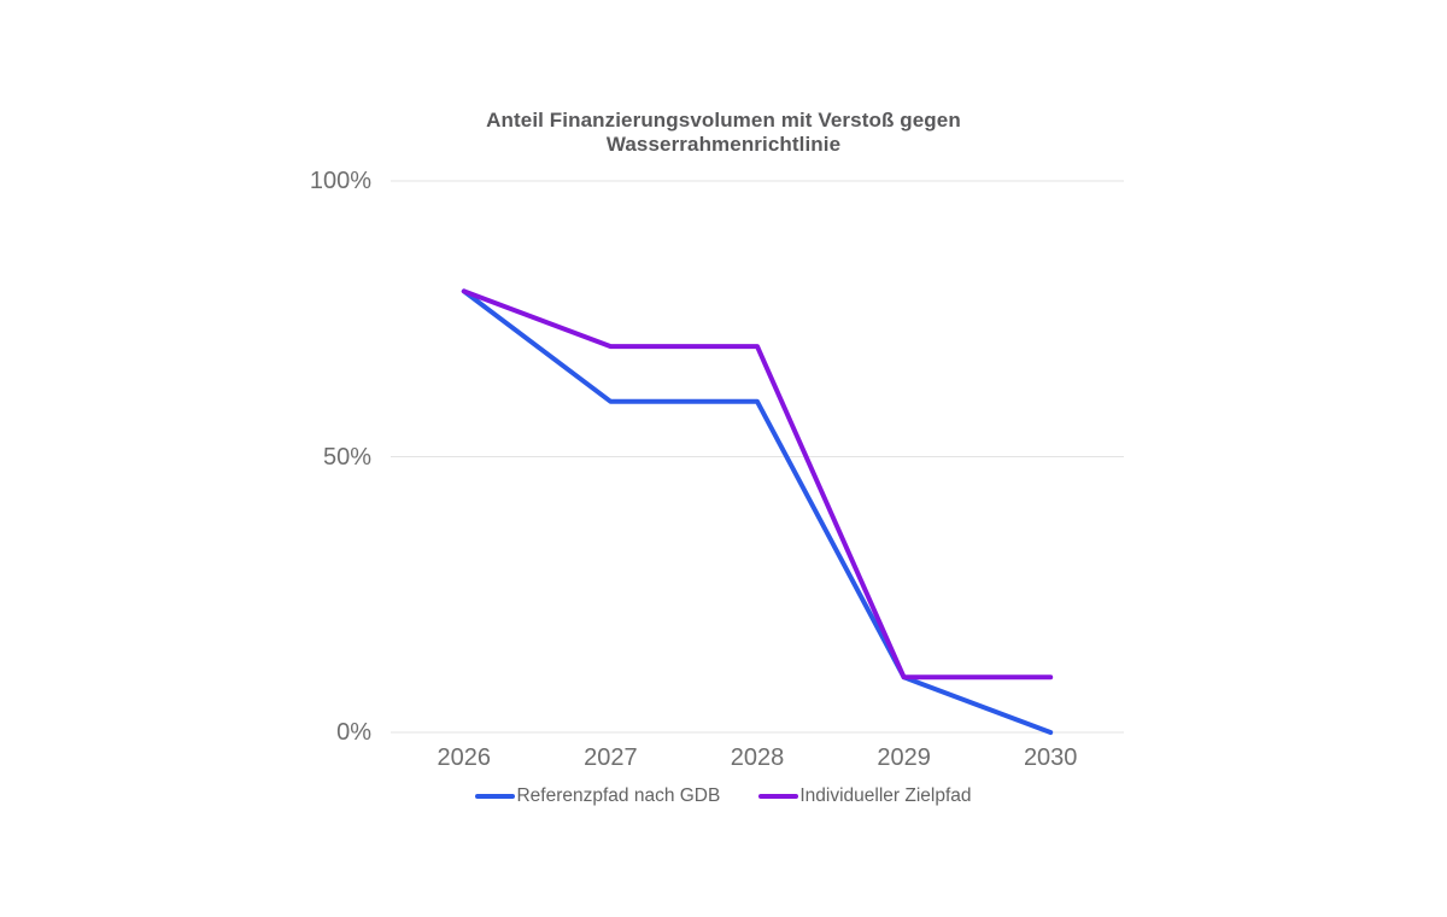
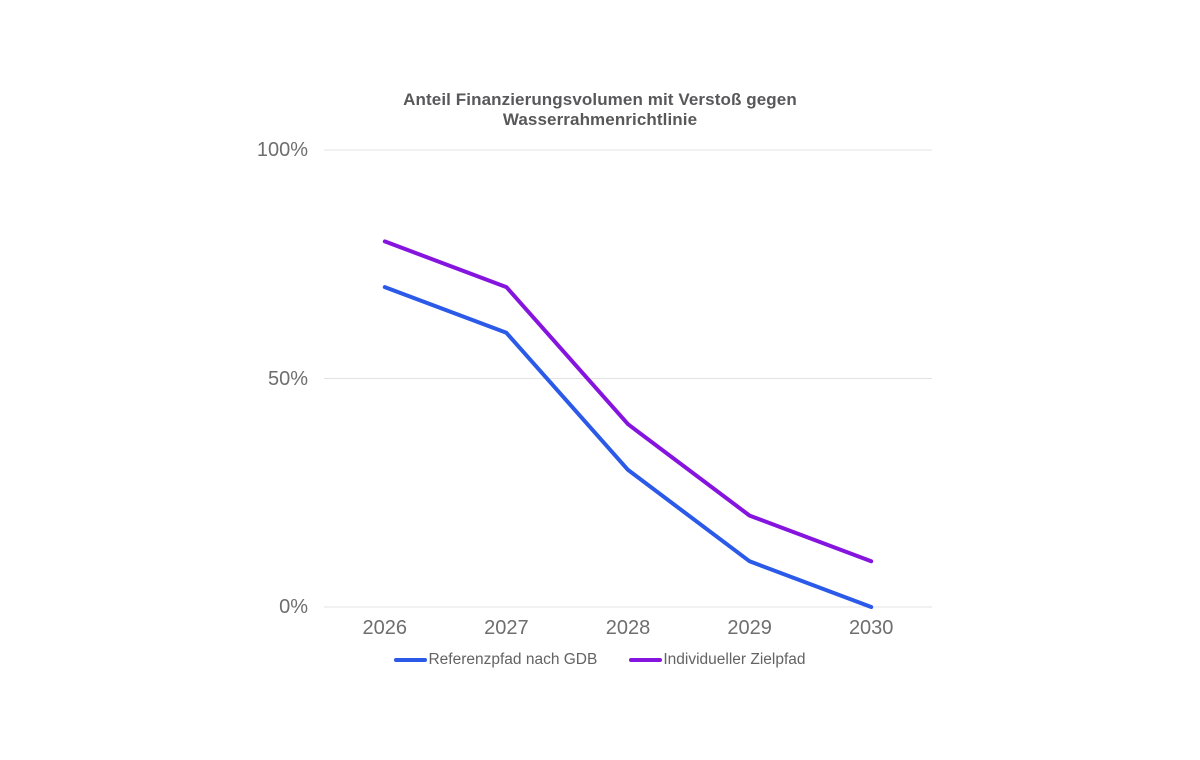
Referenzpfad nach GDB/2026: 80% -> 70%
Referenzpfad nach GDB/2028: 60% -> 30%
Individueller Zielpfad/2028: 70% -> 40%
Individueller Zielpfad/2029: 10% -> 20%
